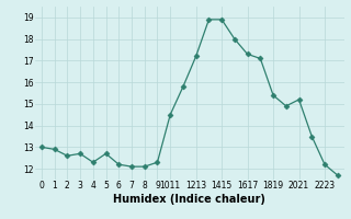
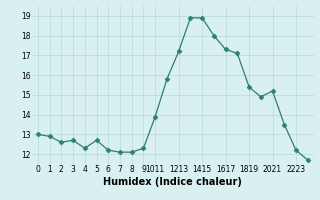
1011: 14.5 -> 13.9
